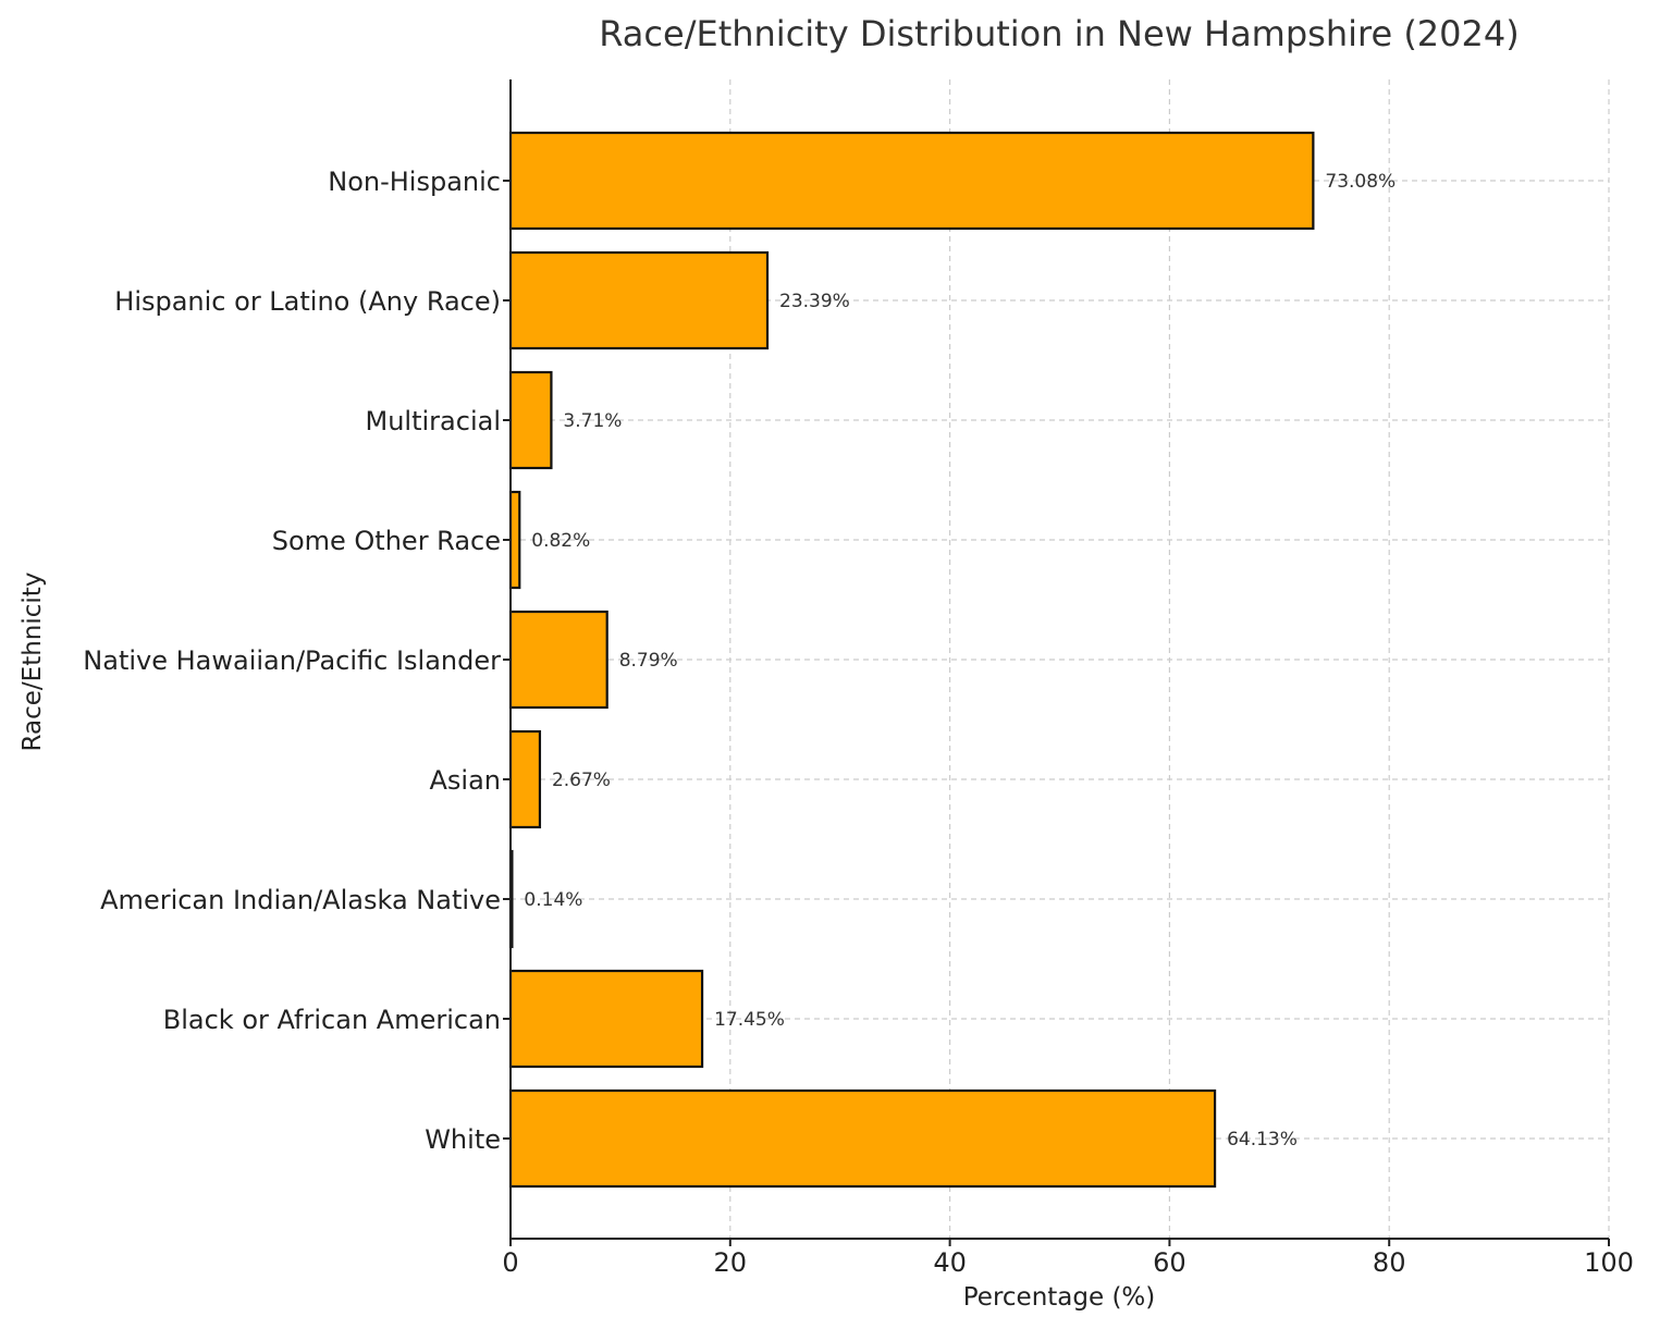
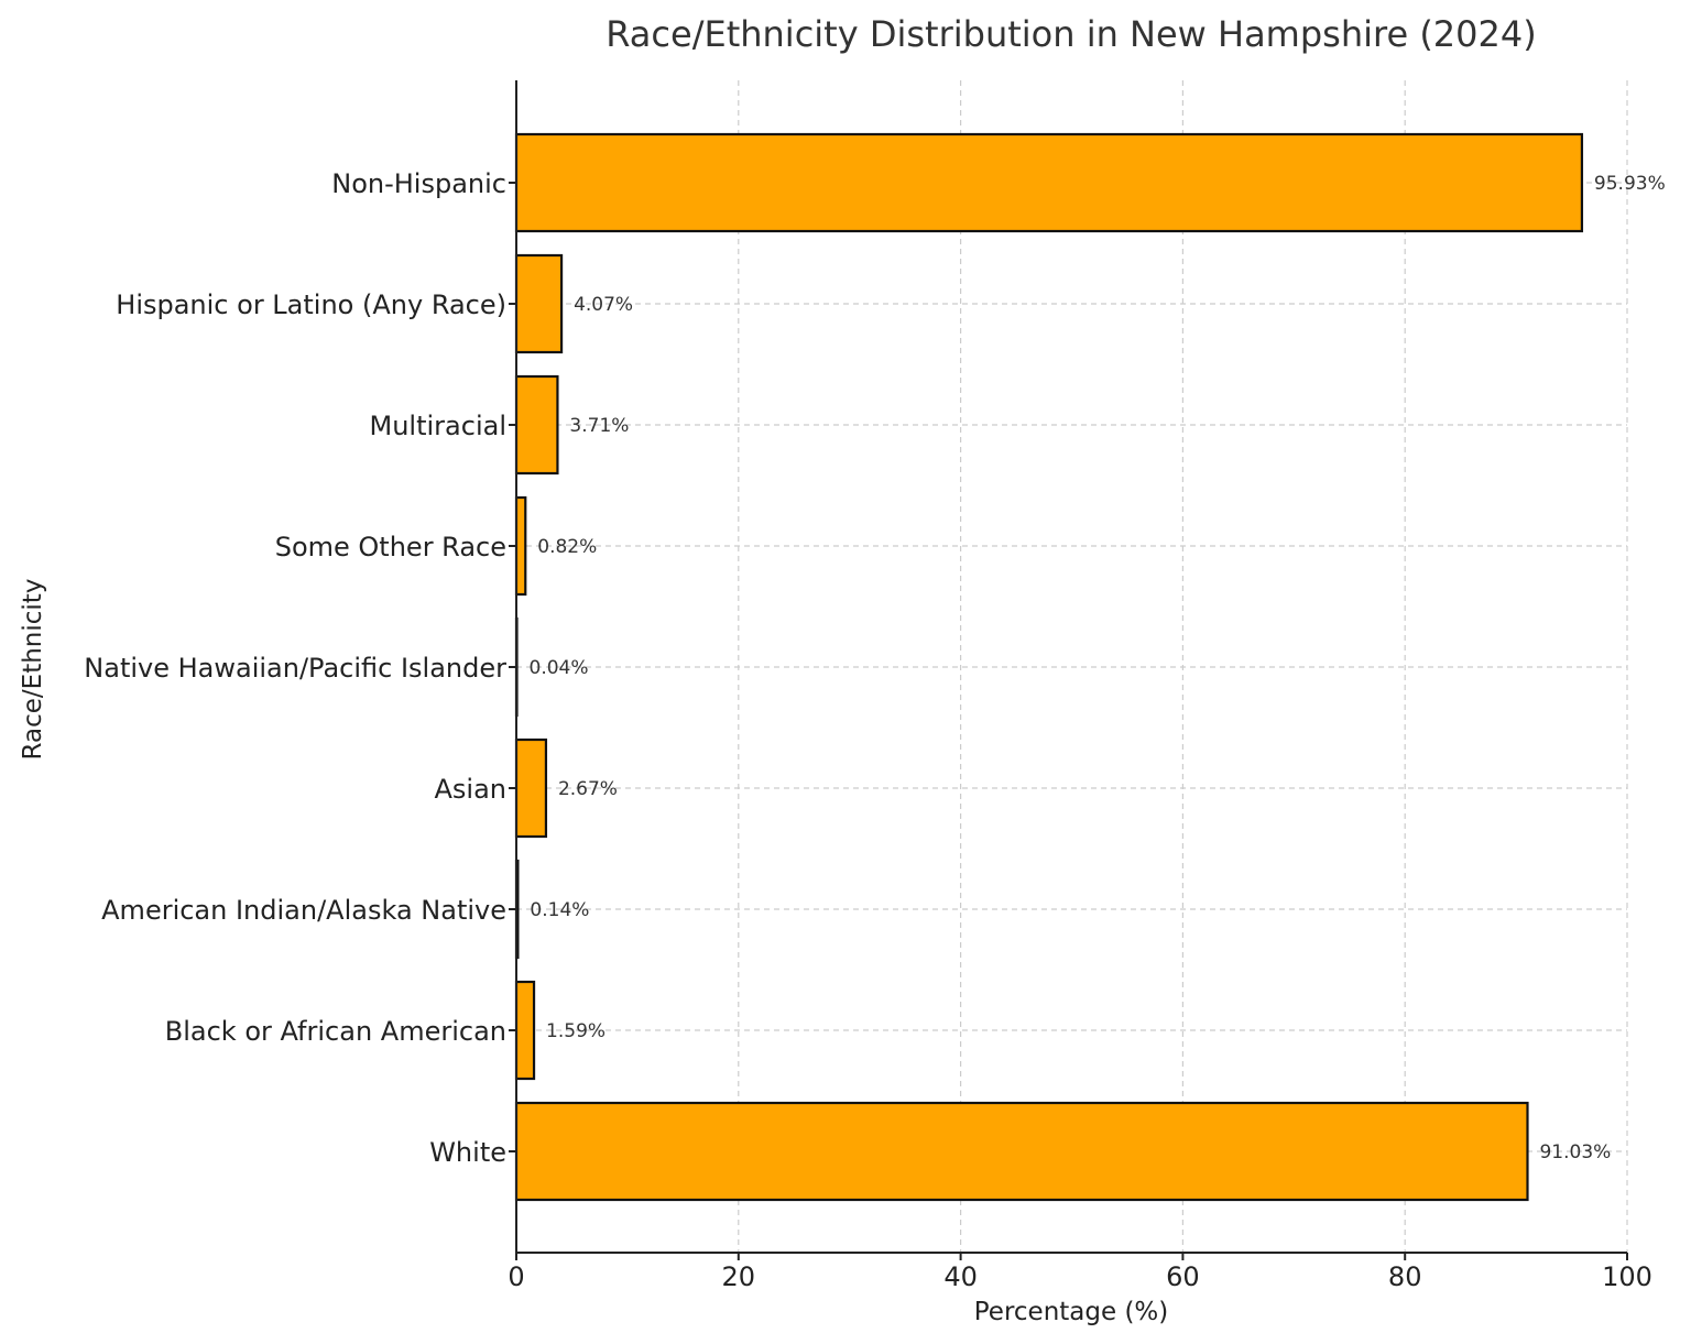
White: 64.13% -> 91.03%
Black or African American: 17.45% -> 1.59%
Native Hawaiian/Pacific Islander: 8.79% -> 0.04%
Hispanic or Latino (Any Race): 23.39% -> 4.07%
Non-Hispanic: 73.08% -> 95.93%
